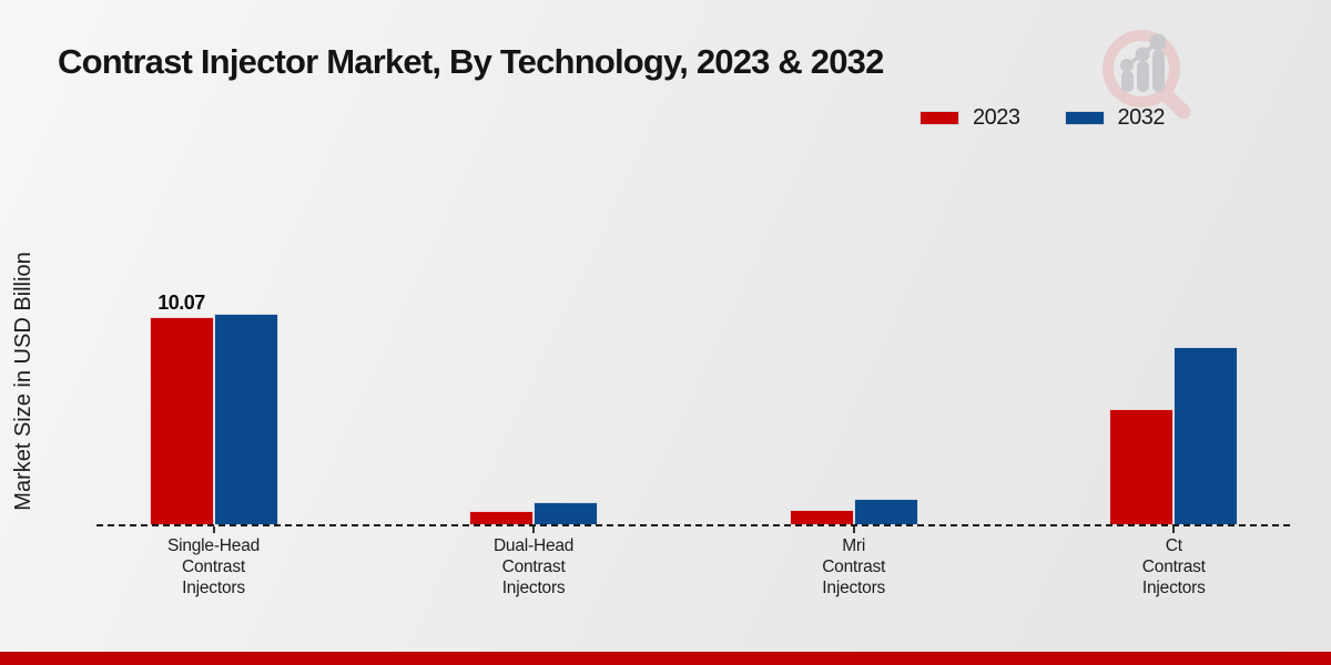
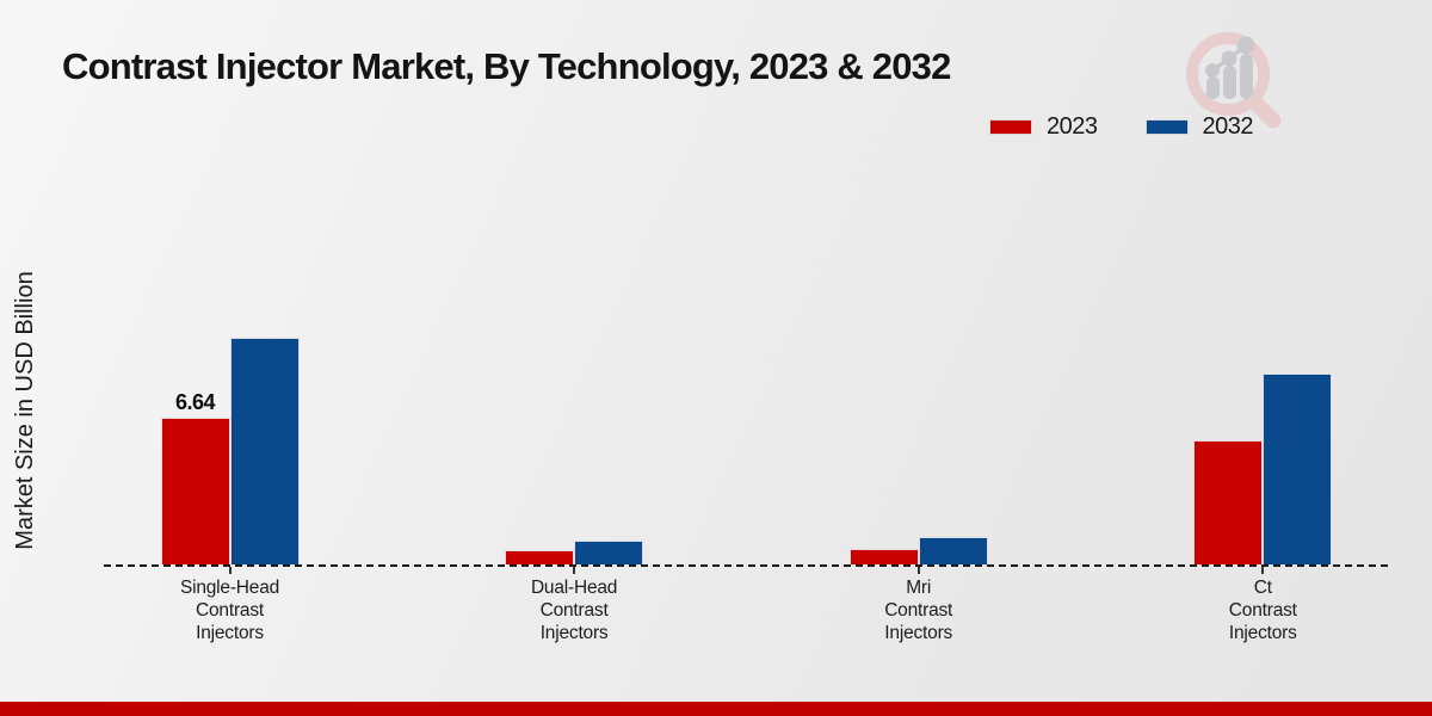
2023/Single-Head Contrast Injectors: 10.07 -> 6.64
